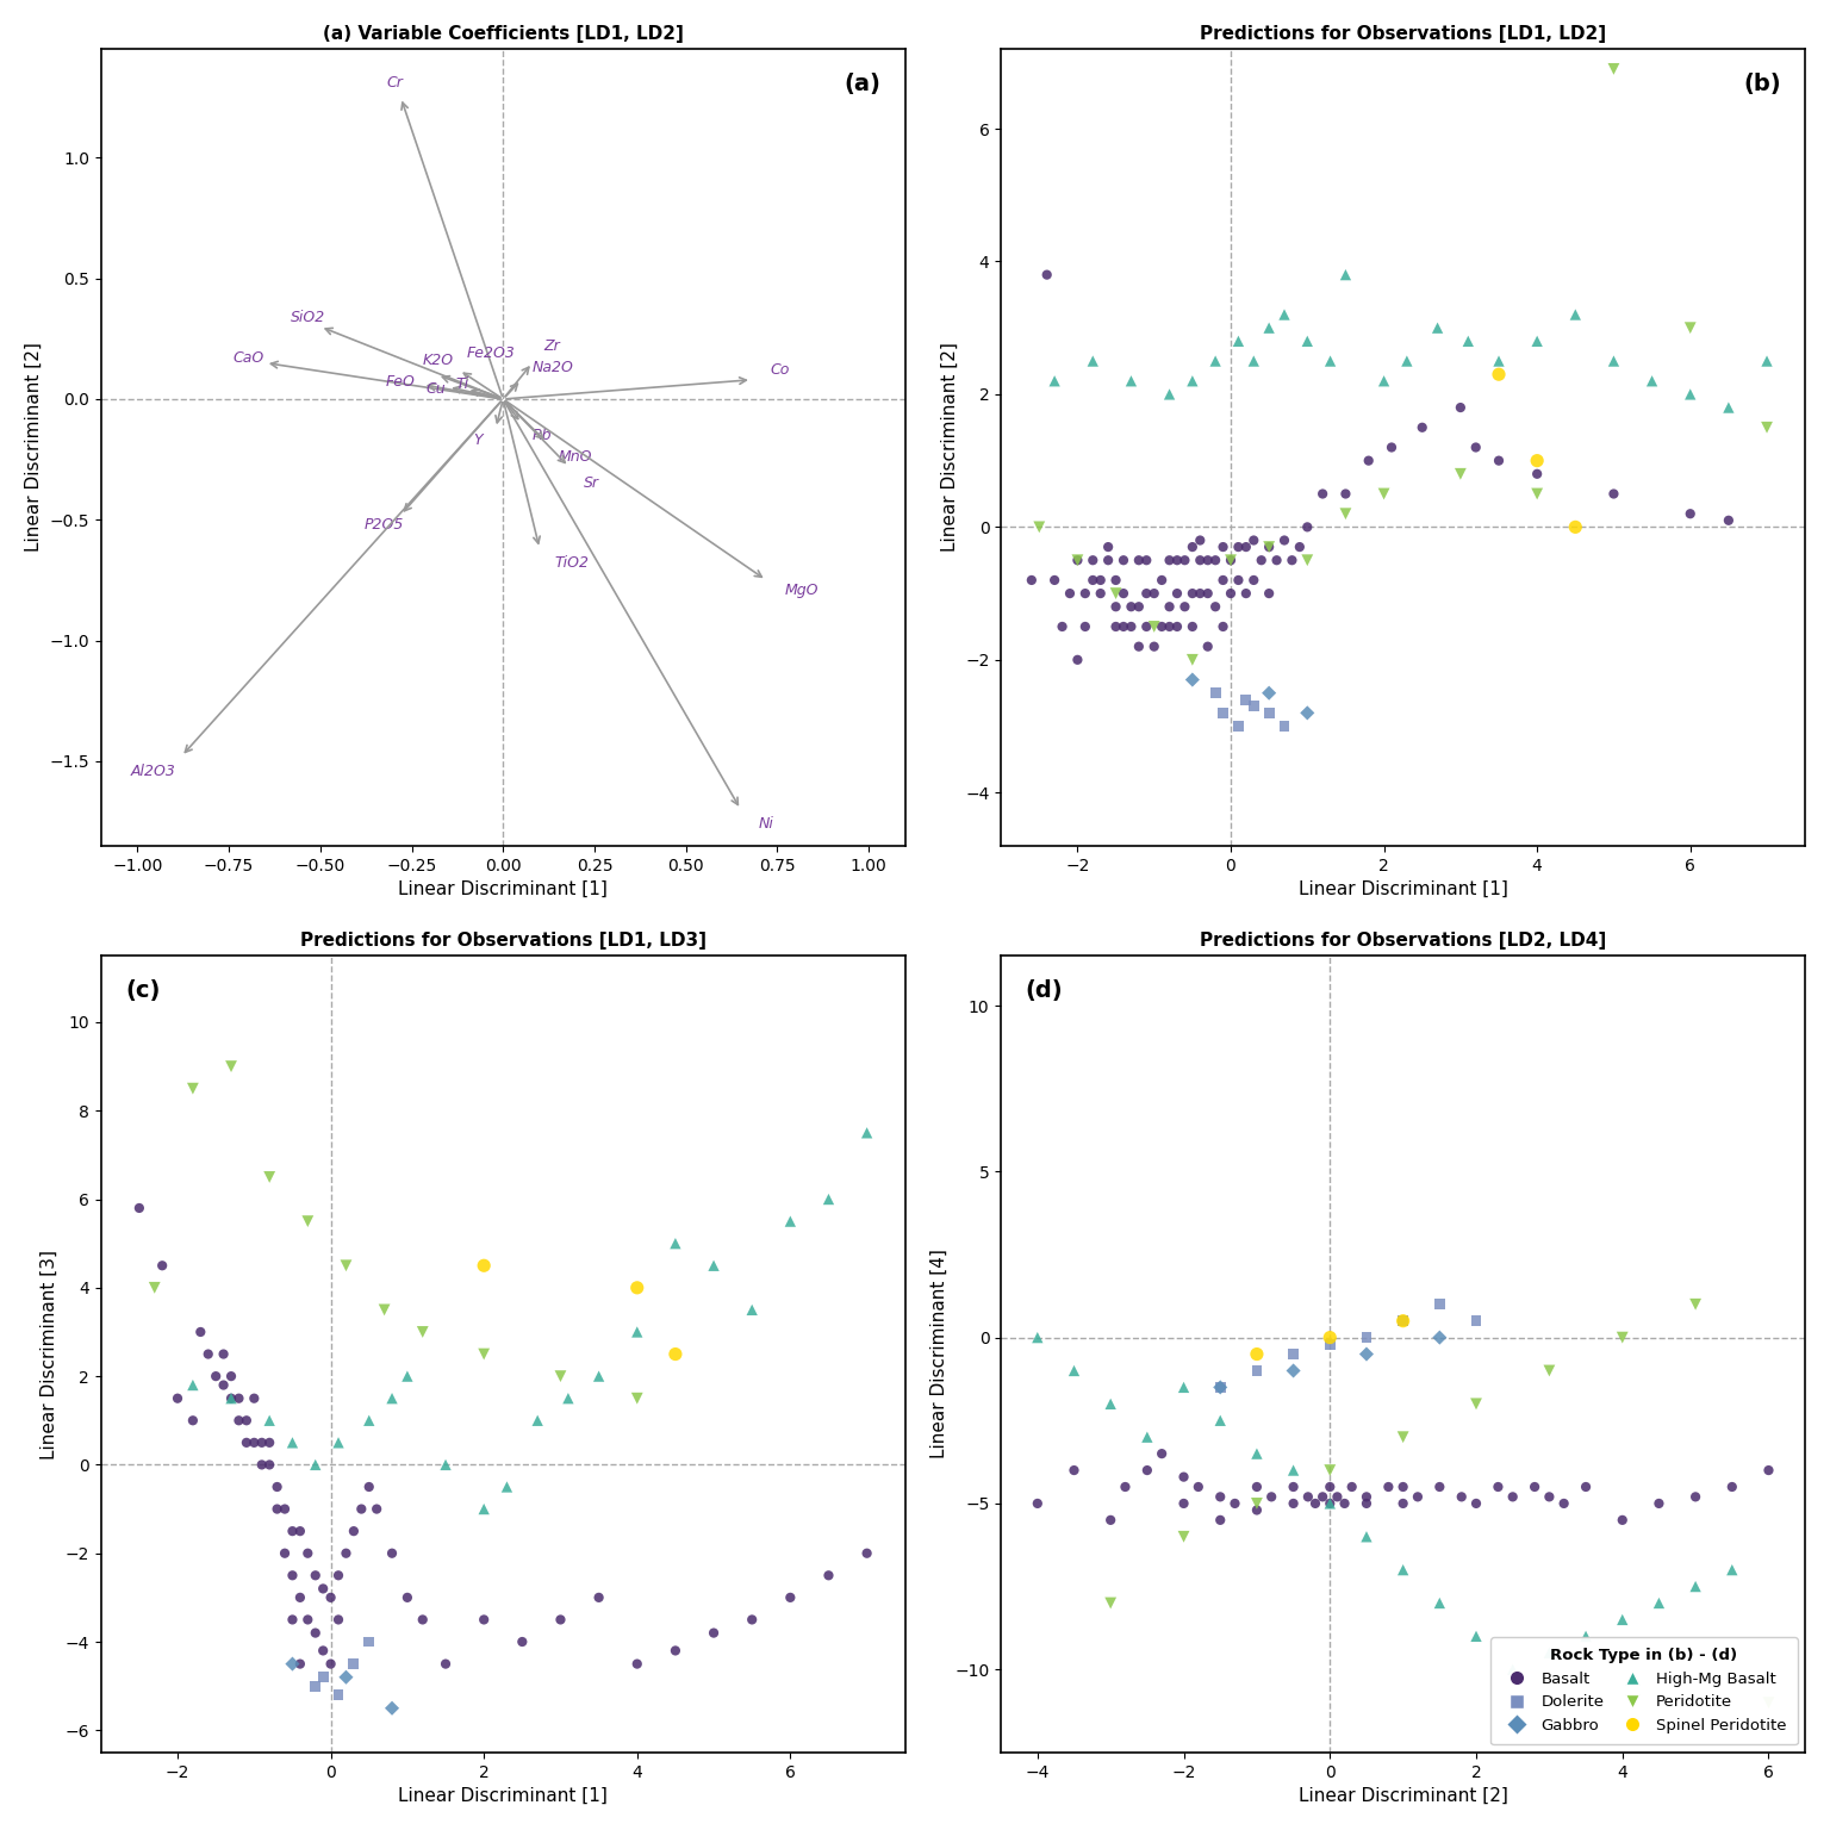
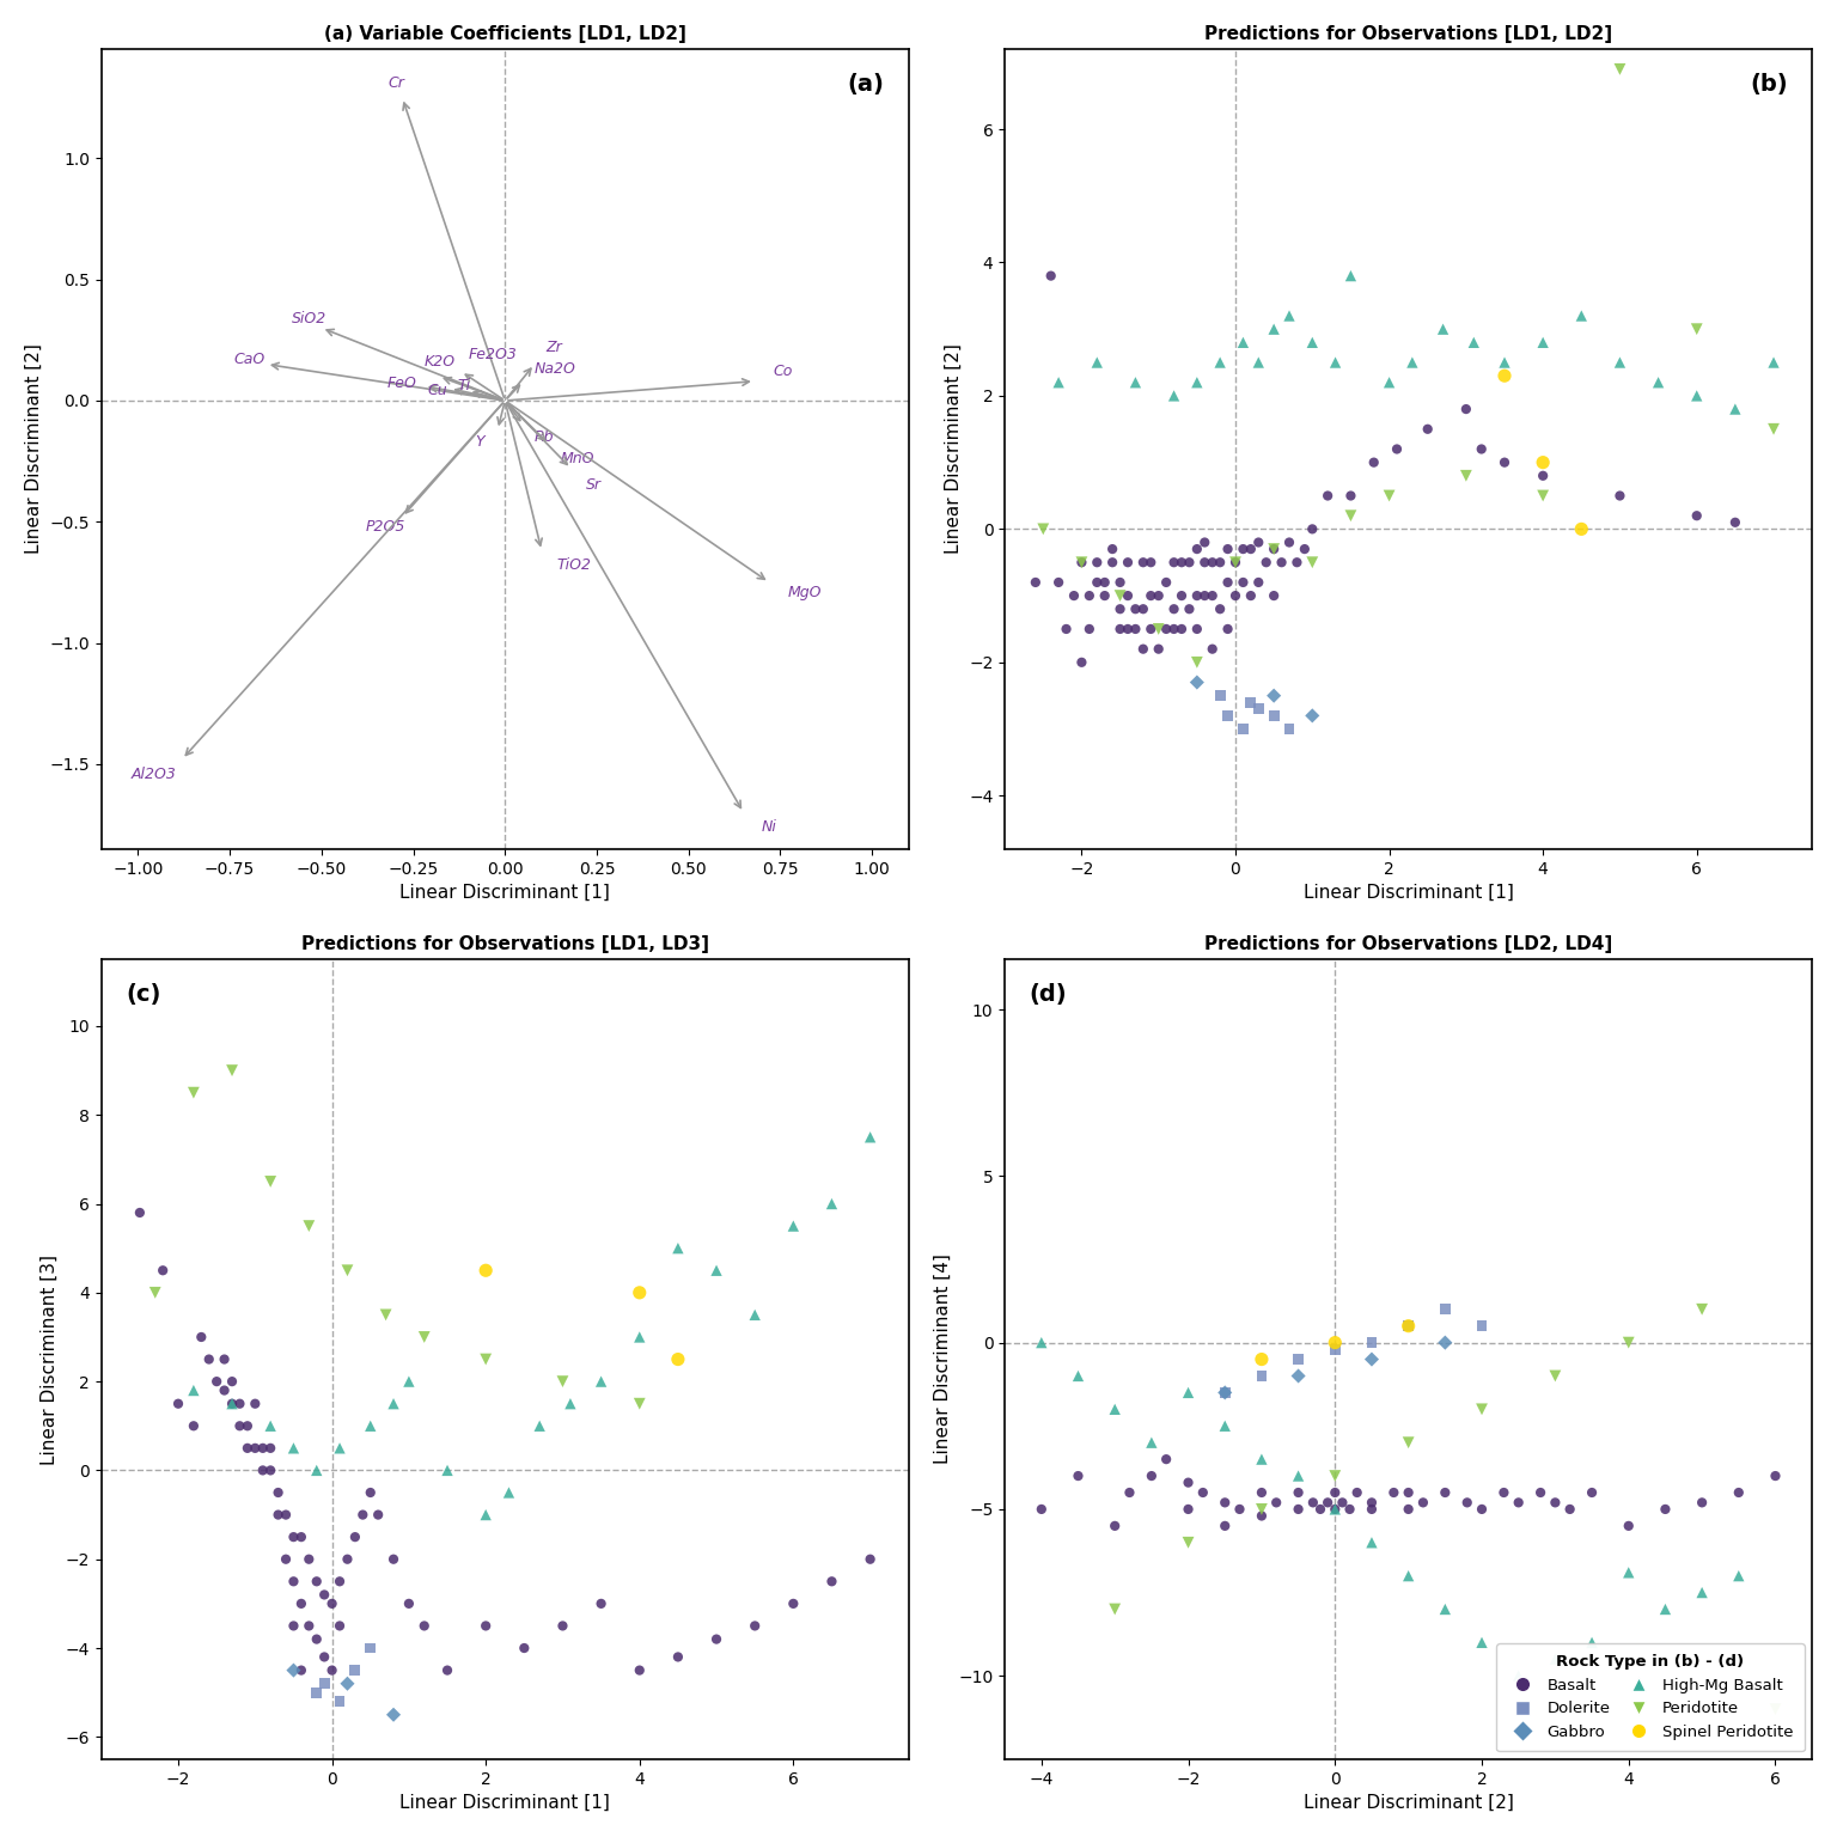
Predictions for Observations [LD2, LD4]/High-Mg Basalt/4: -8.5 -> -6.9
